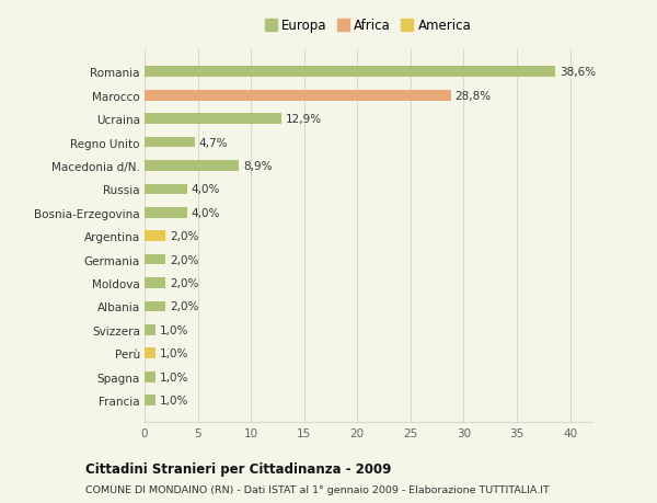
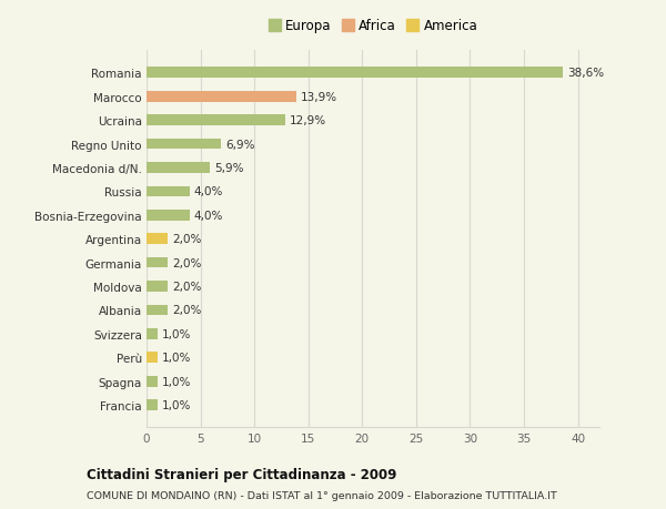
Marocco: 28,8% -> 13,9%
Regno Unito: 4,7% -> 6,9%
Macedonia d/N.: 8,9% -> 5,9%
